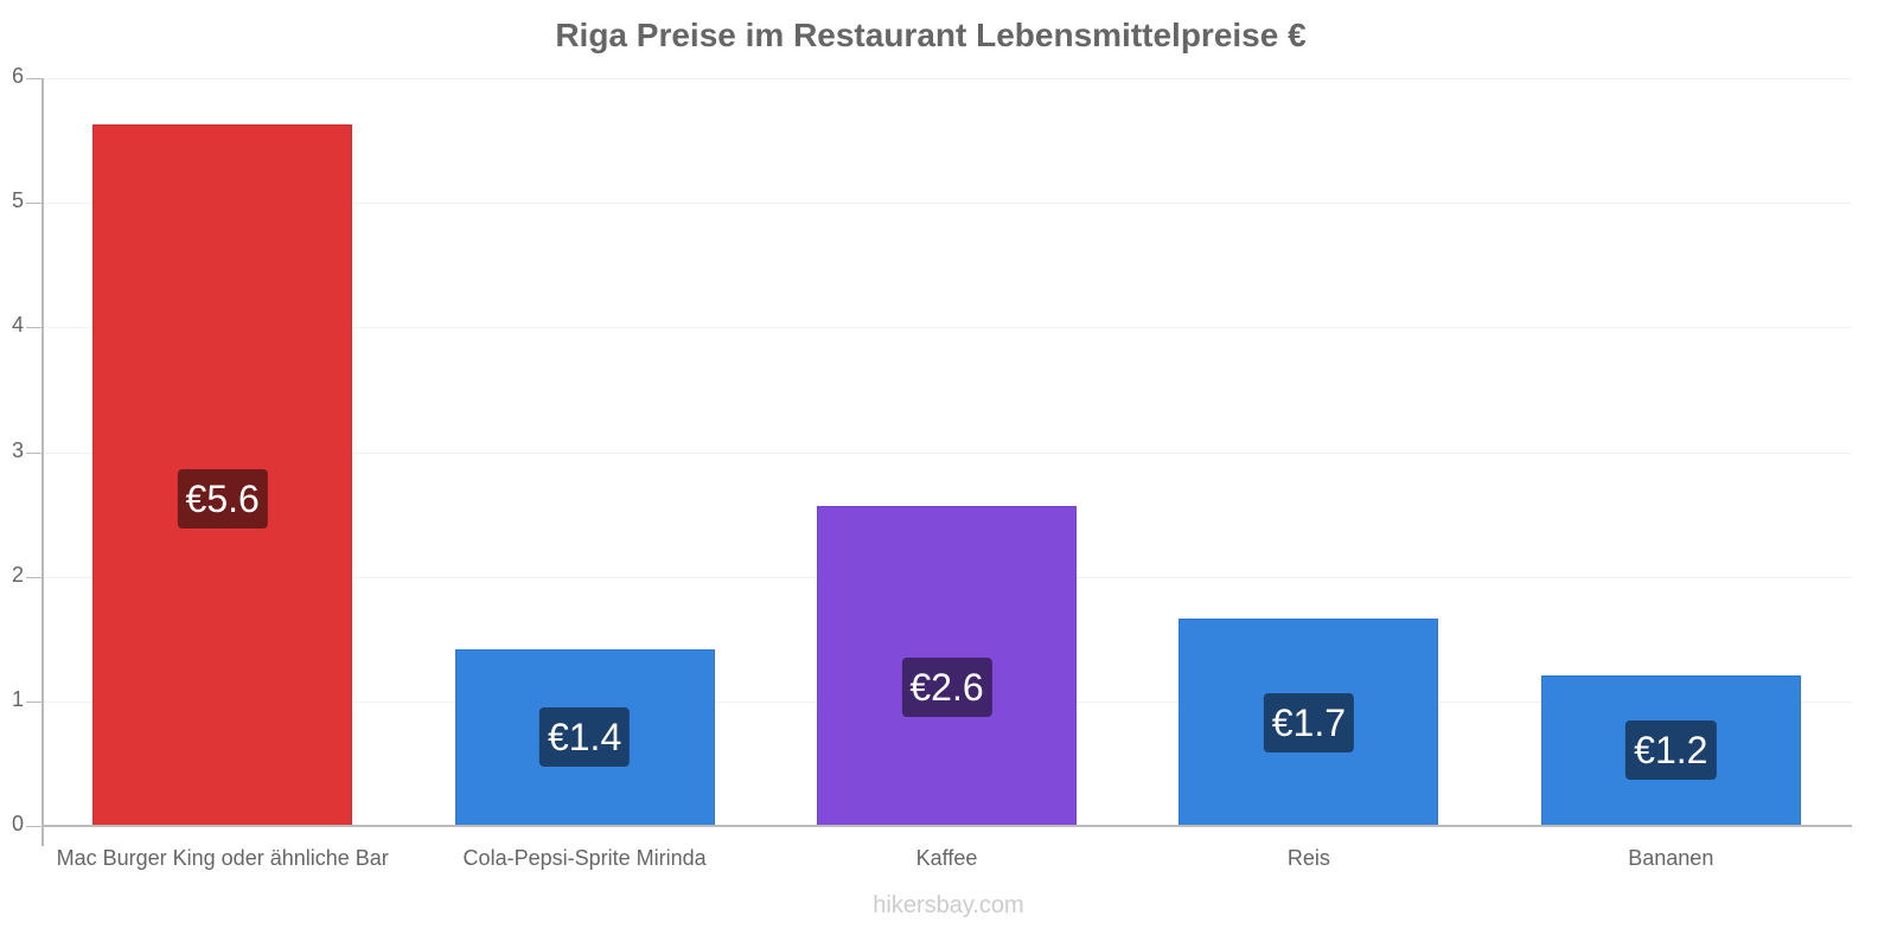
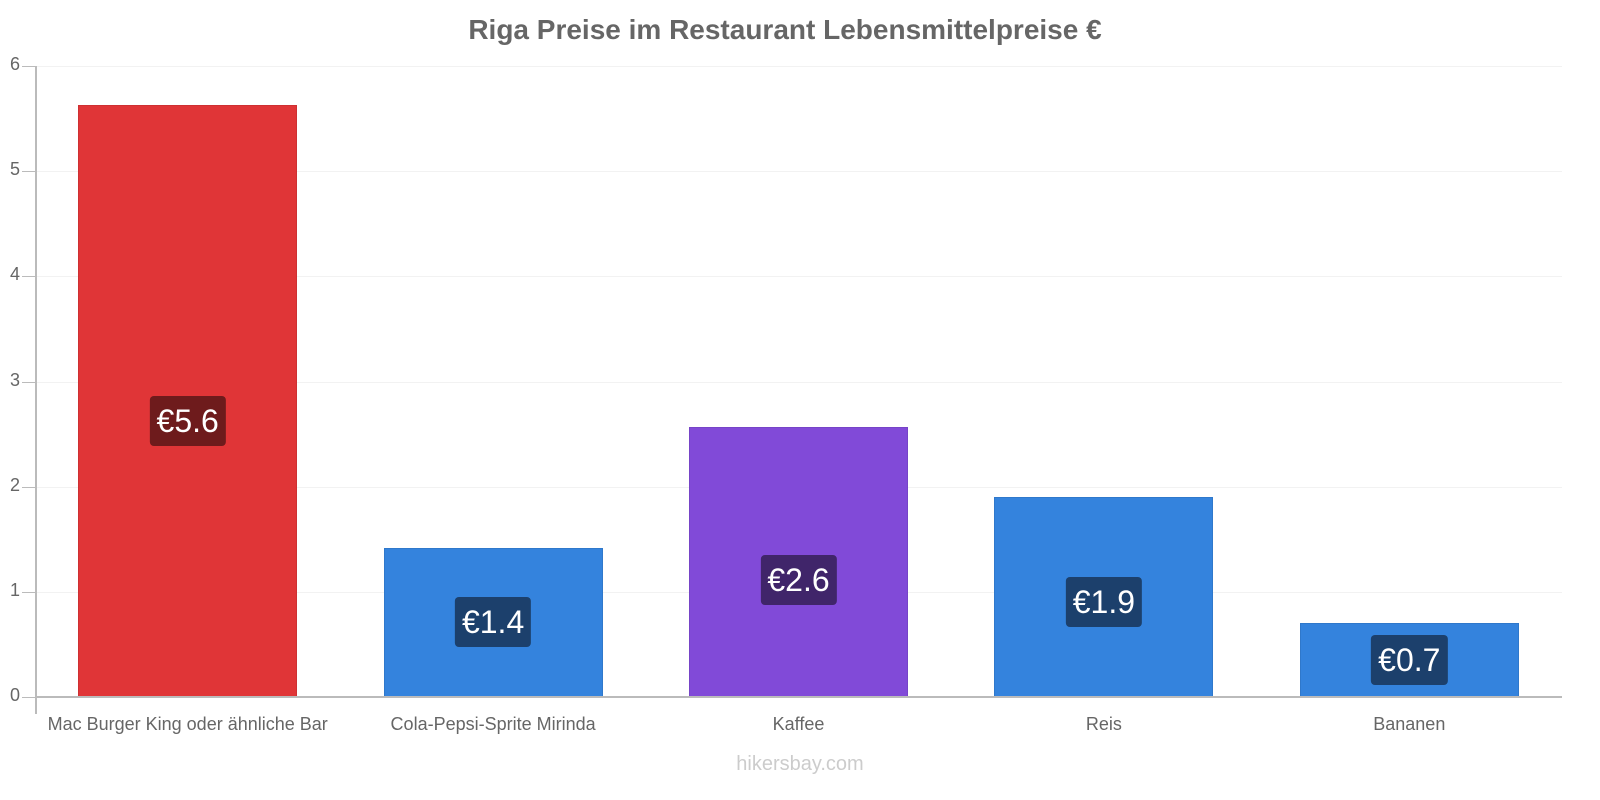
Reis: €1.7 -> €1.9
Bananen: €1.2 -> €0.7
